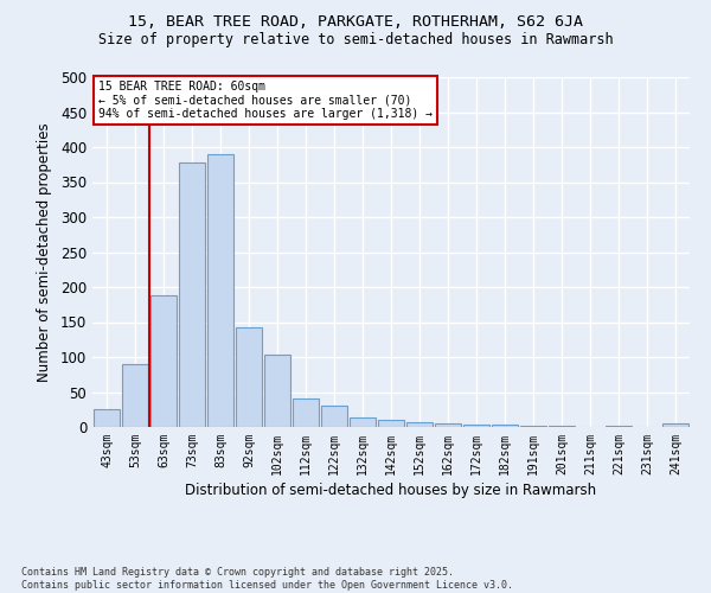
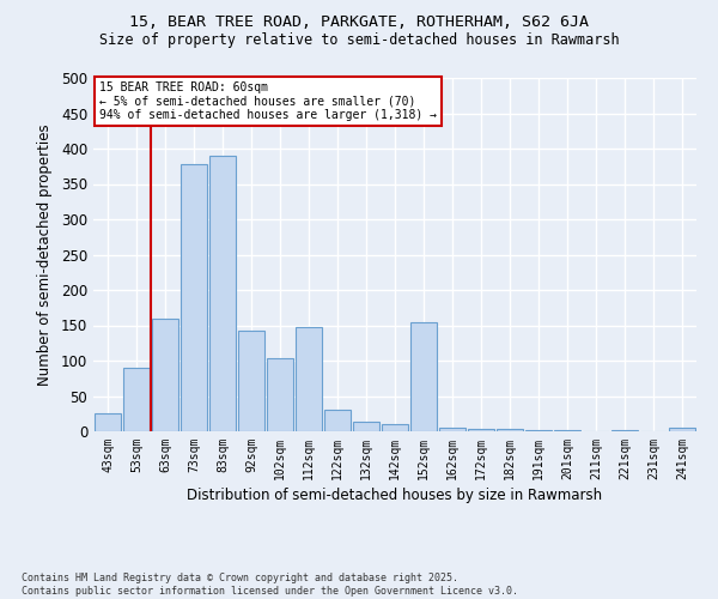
63sqm: 188 -> 160
112sqm: 40 -> 148
152sqm: 7 -> 154
